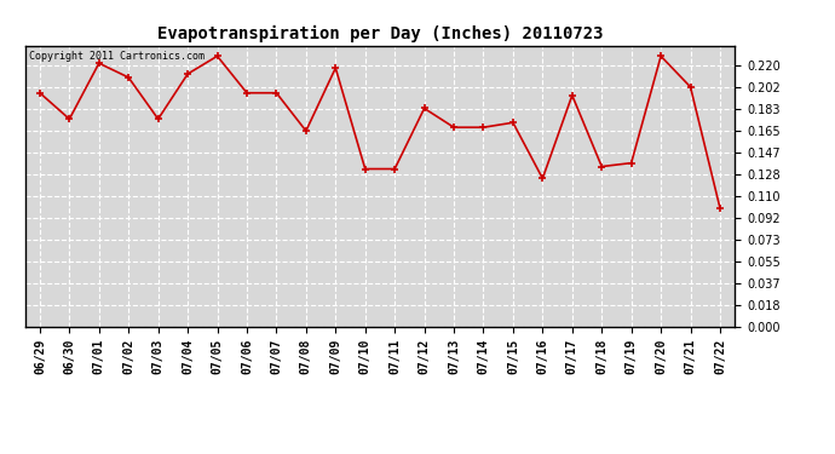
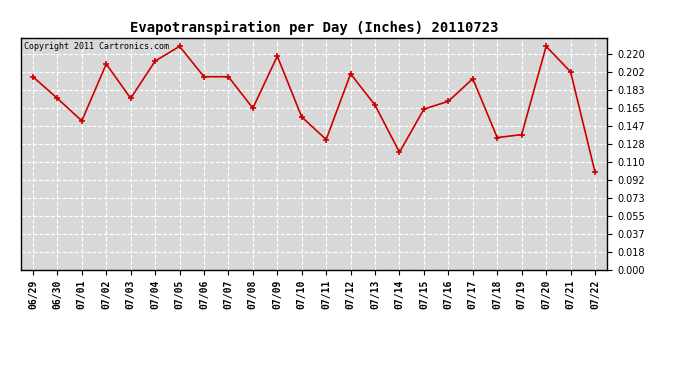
07/01: 0.222 -> 0.152
07/10: 0.133 -> 0.156
07/12: 0.184 -> 0.200
07/14: 0.168 -> 0.120
07/15: 0.172 -> 0.164
07/16: 0.125 -> 0.172
